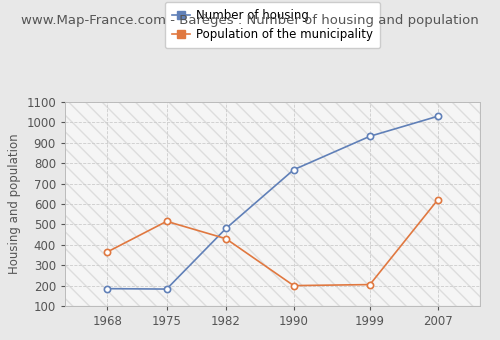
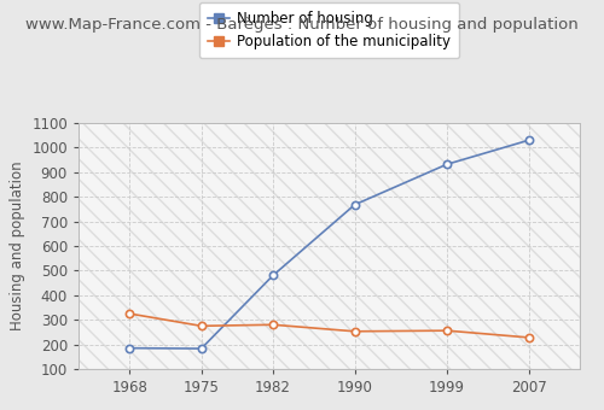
Population of the municipality/1968: 365 -> 325
Population of the municipality/1975: 515 -> 275
Population of the municipality/1982: 430 -> 280
Population of the municipality/1990: 200 -> 253
Population of the municipality/1999: 205 -> 256
Population of the municipality/2007: 620 -> 228
